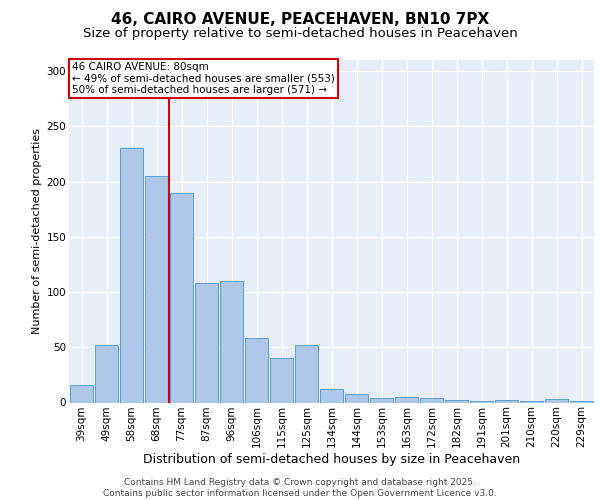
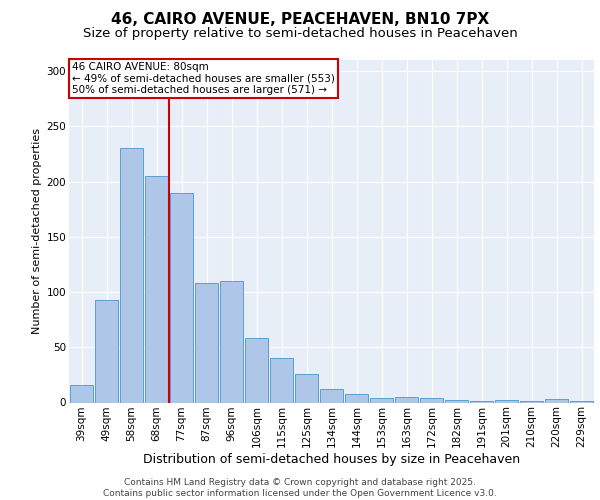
49sqm: 52 -> 93
125sqm: 52 -> 26
